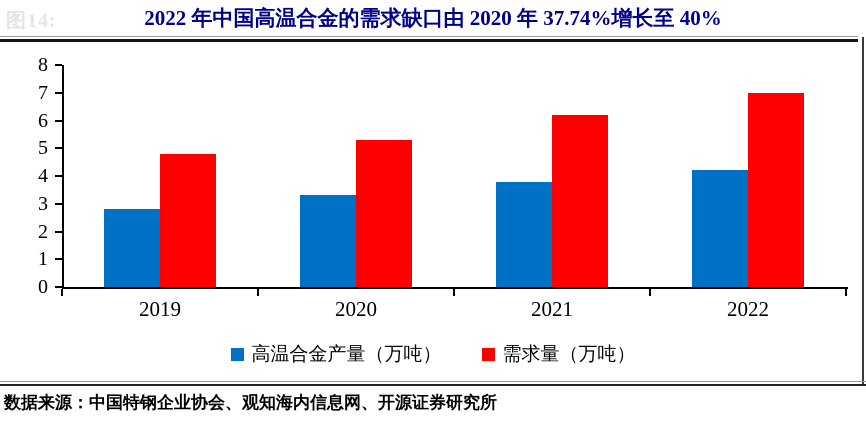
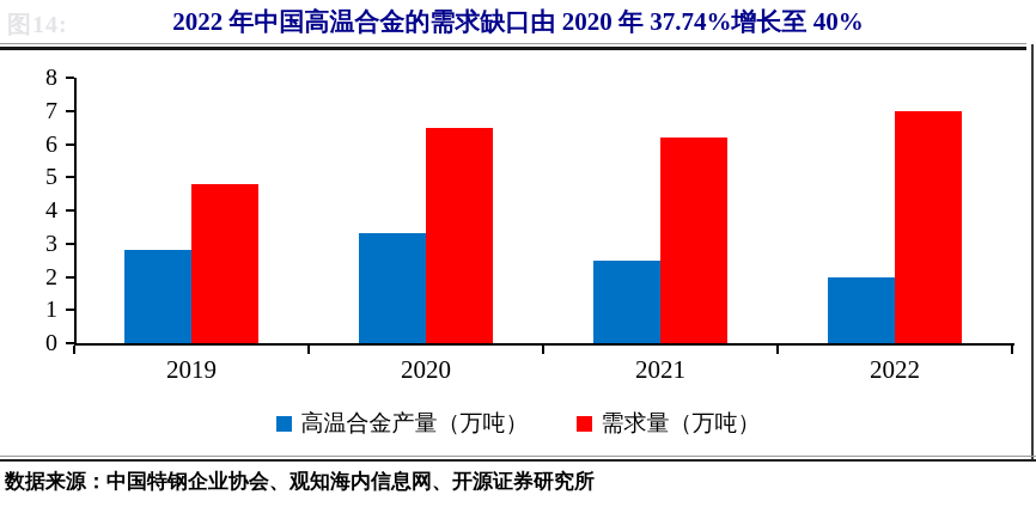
需求量（万吨）/2020: 5.3 -> 6.5
高温合金产量（万吨）/2021: 3.8 -> 2.5
高温合金产量（万吨）/2022: 4.2 -> 2.0
